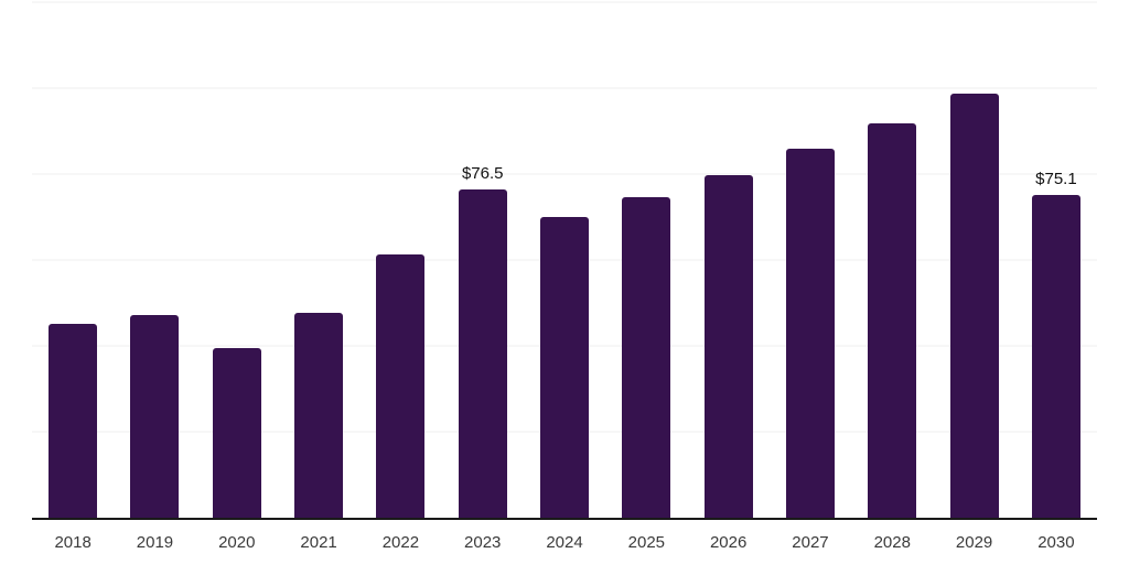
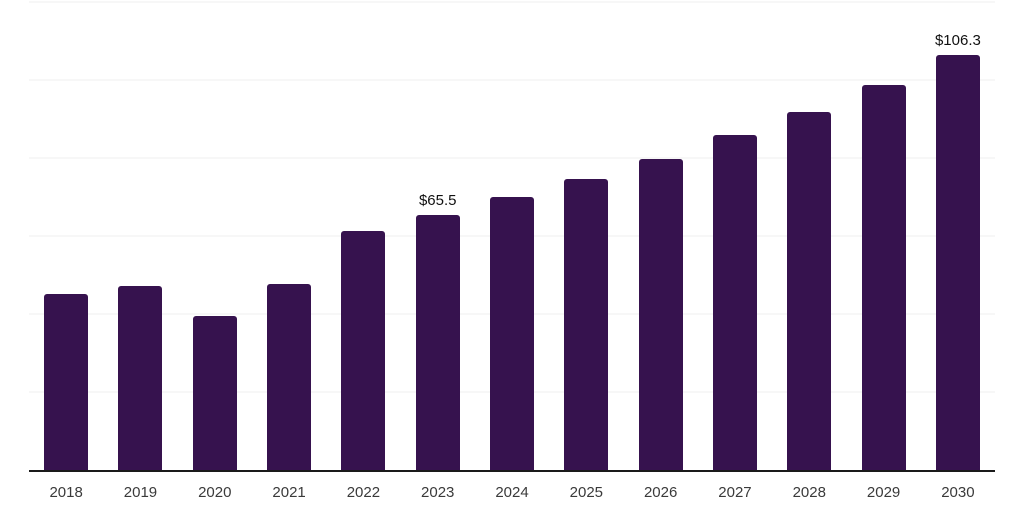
2023: $76.5 -> $65.5
2030: $75.1 -> $106.3
